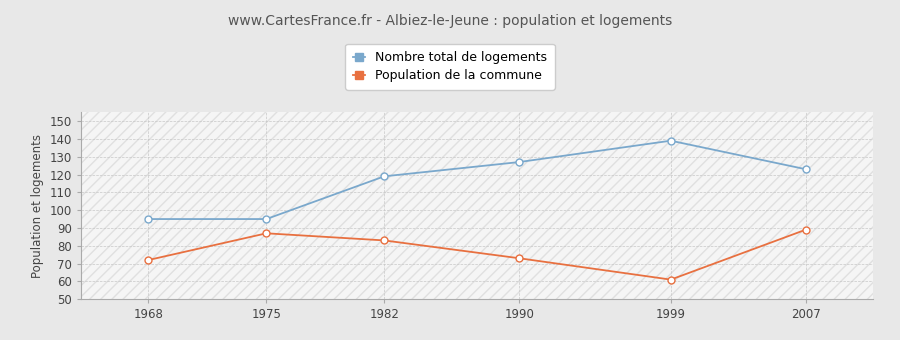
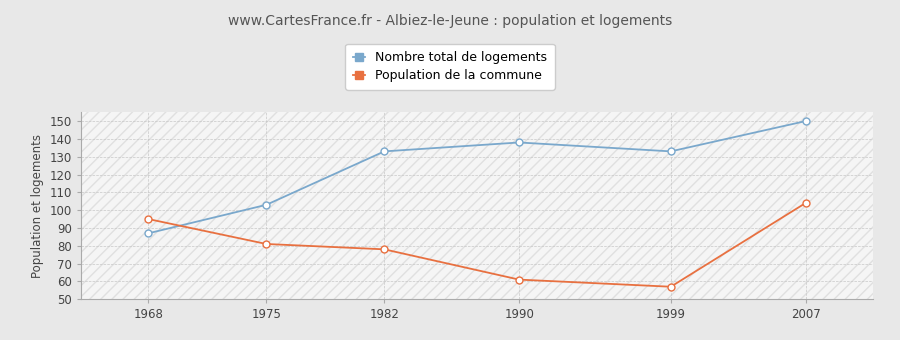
Nombre total de logements/1968: 95 -> 87
Population de la commune/1968: 72 -> 95
Nombre total de logements/1975: 95 -> 103
Population de la commune/1975: 87 -> 81
Nombre total de logements/1982: 119 -> 133
Population de la commune/1982: 83 -> 78
Nombre total de logements/1990: 127 -> 138
Population de la commune/1990: 73 -> 61
Nombre total de logements/1999: 139 -> 133
Population de la commune/1999: 61 -> 57
Nombre total de logements/2007: 123 -> 150
Population de la commune/2007: 89 -> 104
